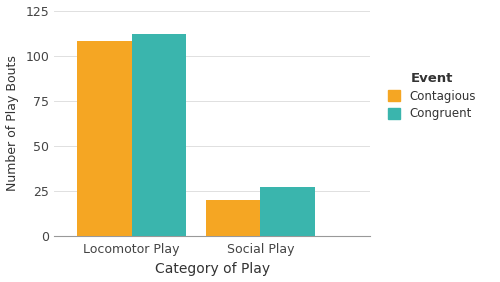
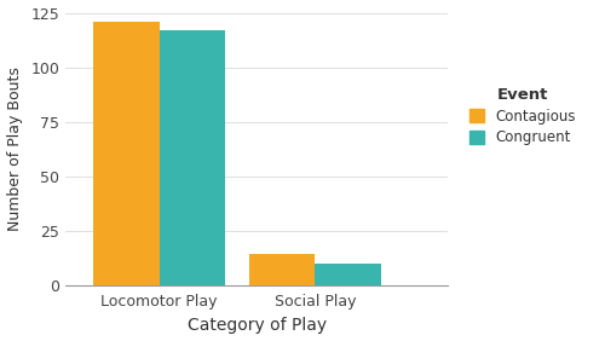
Contagious/Locomotor Play: 108 -> 121
Congruent/Locomotor Play: 112 -> 117
Contagious/Social Play: 20 -> 14
Congruent/Social Play: 27 -> 10
